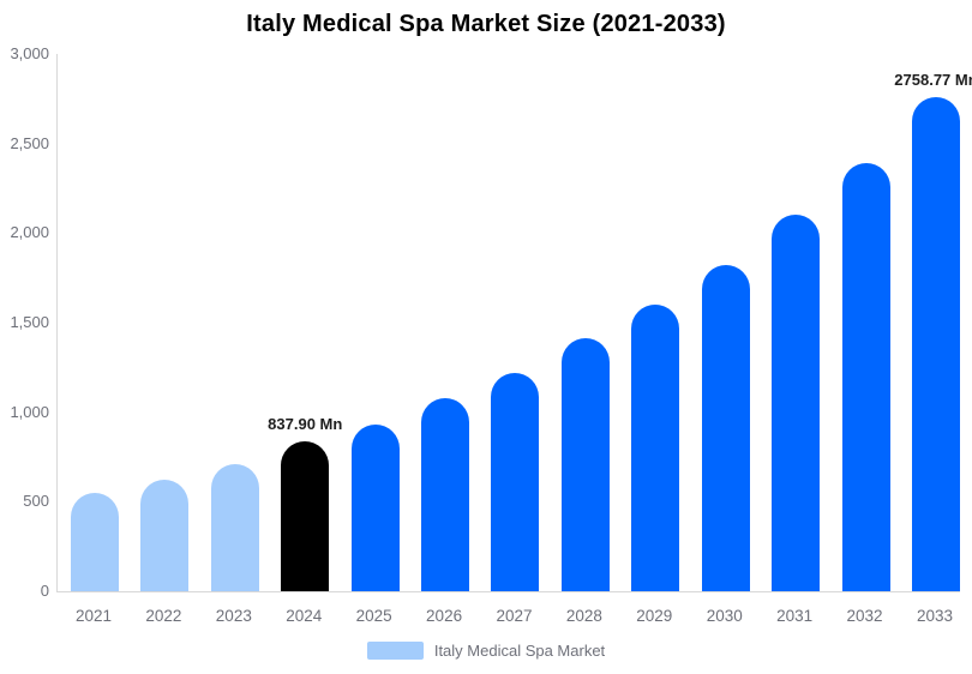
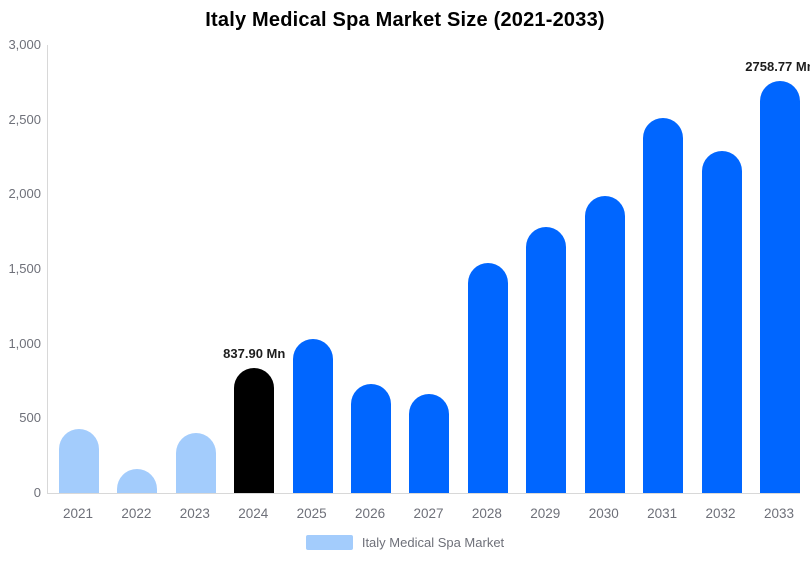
2021: 550 -> 430
2022: 620 -> 160
2023: 710 -> 400
2025: 930 -> 1030
2026: 1080 -> 730
2027: 1220 -> 660
2028: 1410 -> 1540
2029: 1600 -> 1780
2030: 1820 -> 1990
2031: 2100 -> 2510
2032: 2390 -> 2290
